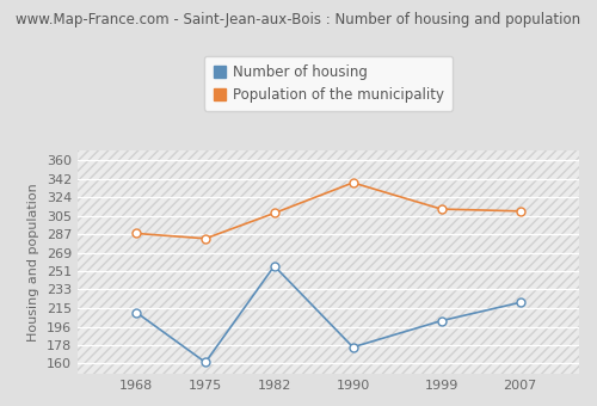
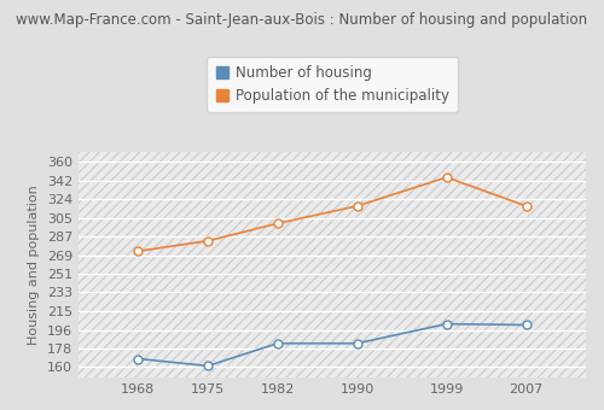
Number of housing/1968: 210 -> 168
Population of the municipality/1968: 288 -> 273
Number of housing/1982: 256 -> 183
Population of the municipality/1982: 308 -> 300
Number of housing/1990: 176 -> 183
Population of the municipality/1990: 338 -> 317
Population of the municipality/1999: 312 -> 345
Number of housing/2007: 220 -> 201
Population of the municipality/2007: 310 -> 317
